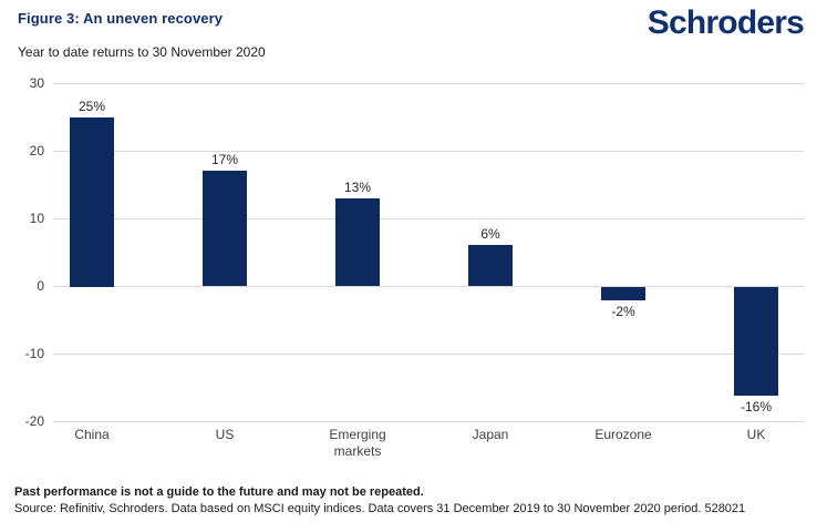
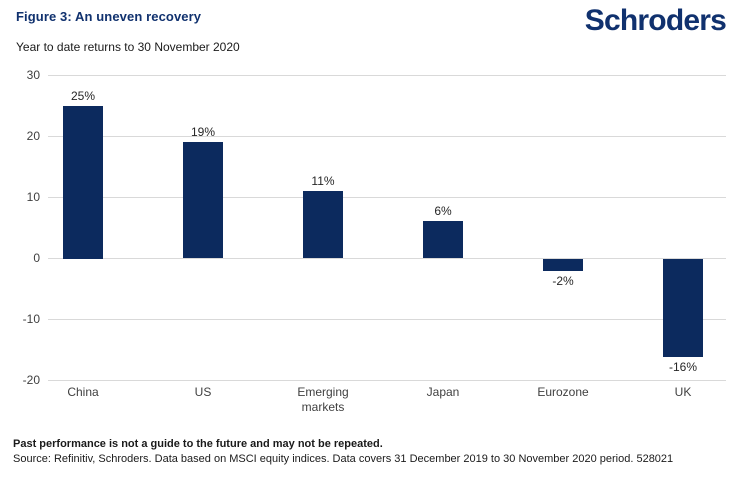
US: 17% -> 19%
Emerging markets: 13% -> 11%
